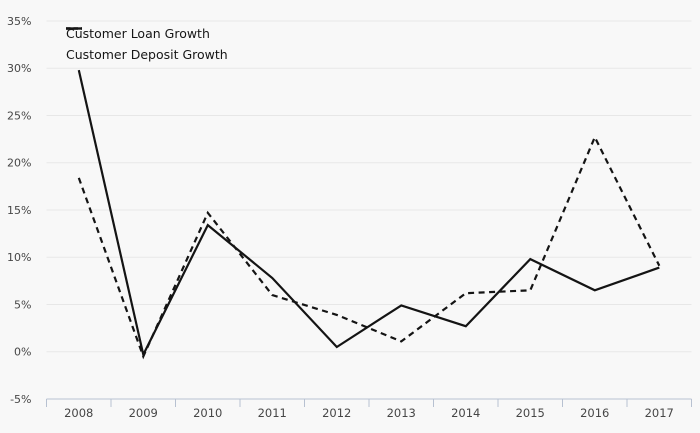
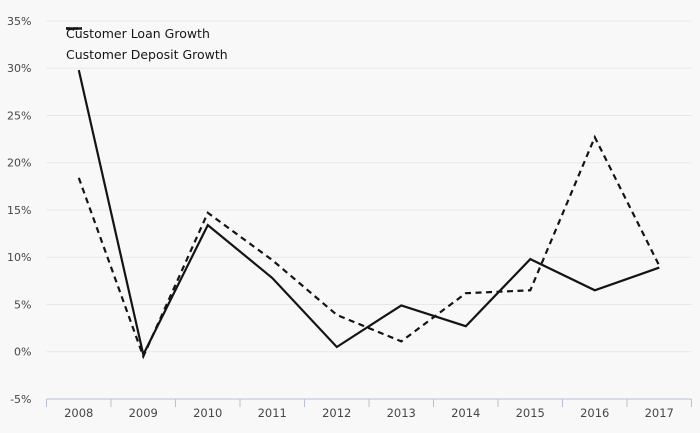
Customer Deposit Growth/2011: 6% -> 10%
